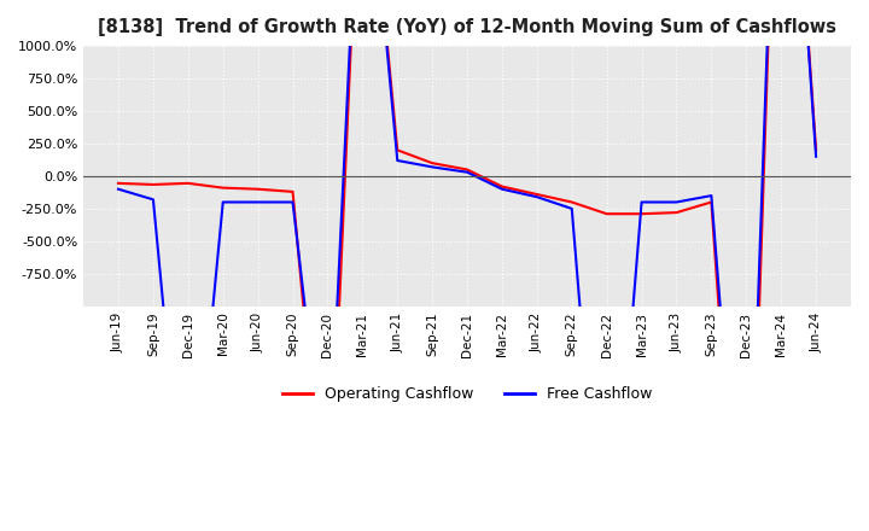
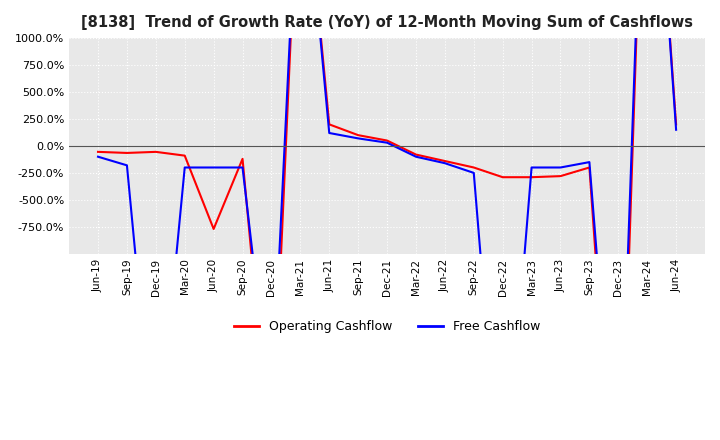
Operating Cashflow/Jun-20: -100% -> -770%
